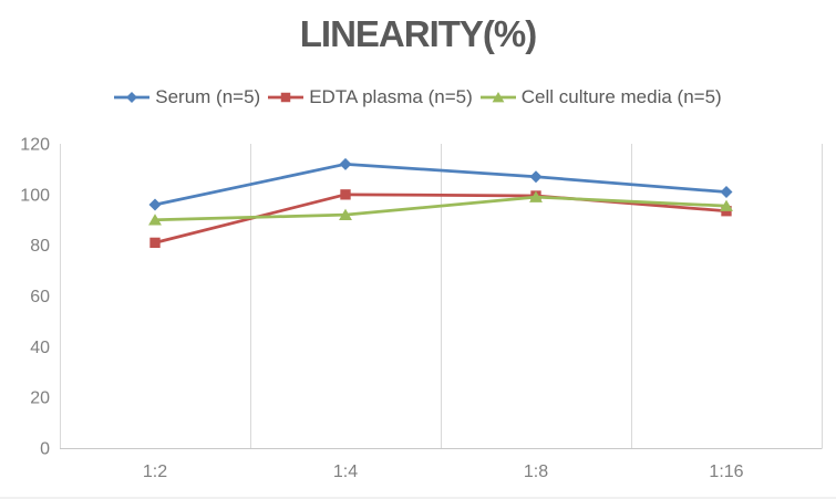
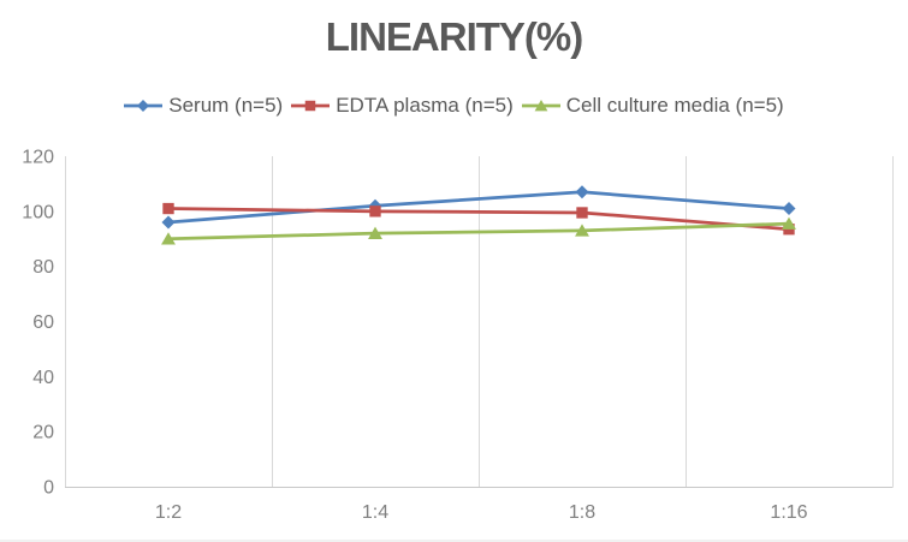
EDTA plasma (n=5)/1:2: 81 -> 101
Serum (n=5)/1:4: 112 -> 102
Cell culture media (n=5)/1:8: 99 -> 93
